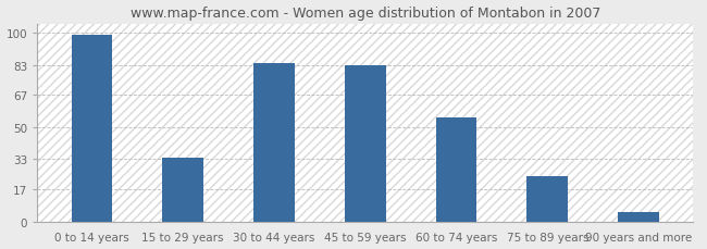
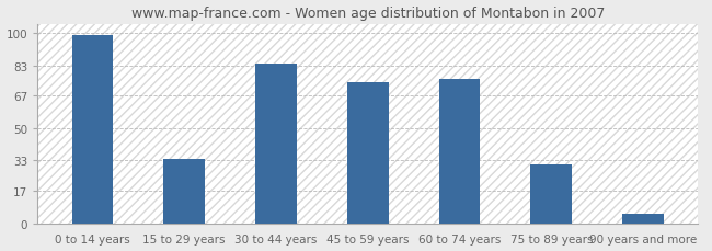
45 to 59 years: 83 -> 74
60 to 74 years: 55 -> 76
75 to 89 years: 24 -> 31
